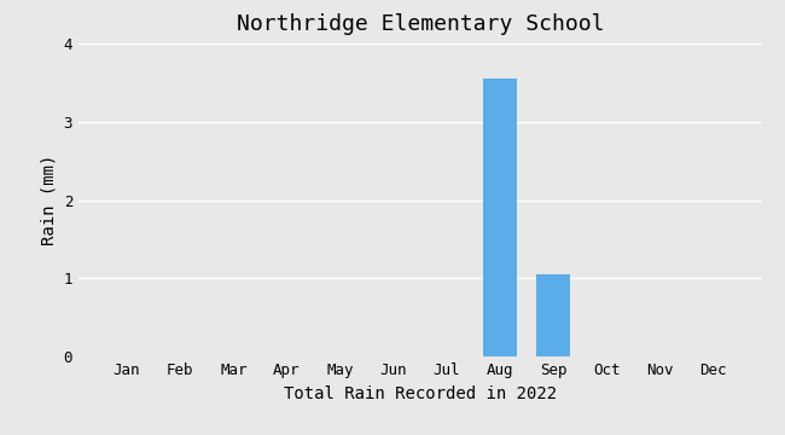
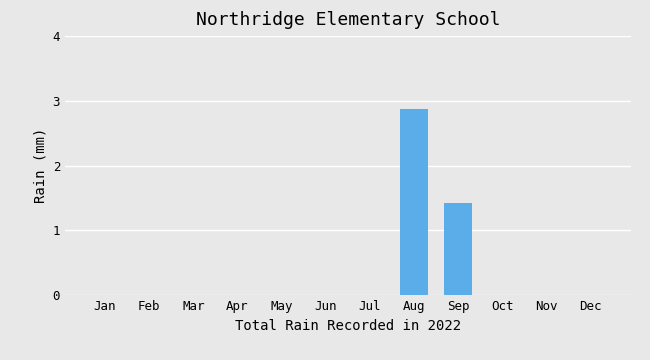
Aug: 3.56 -> 2.88
Sep: 1.05 -> 1.42
